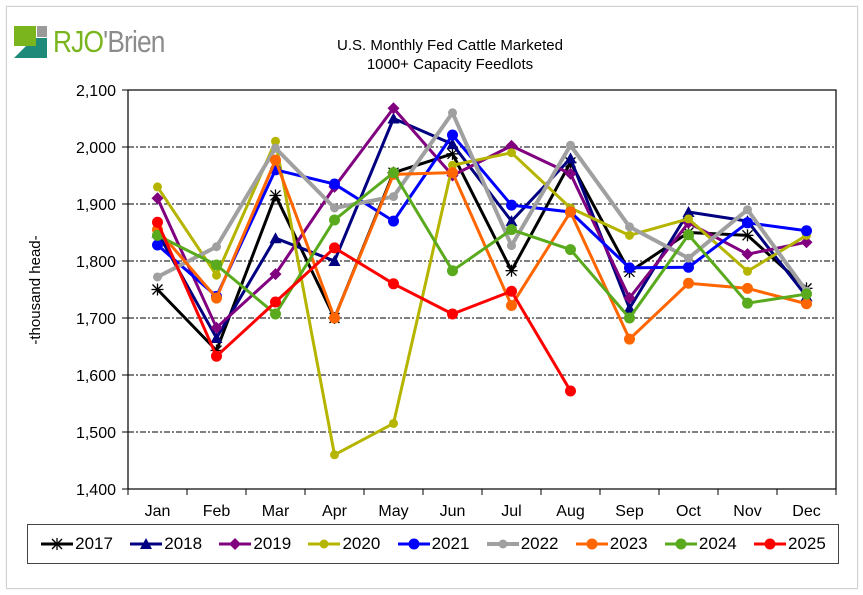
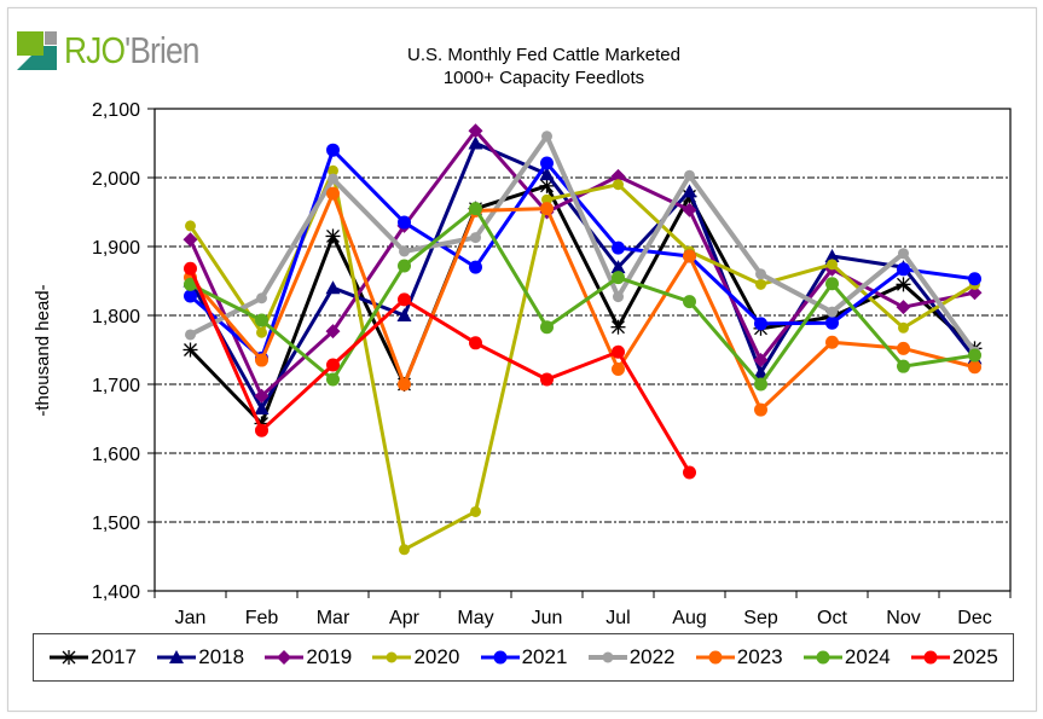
2021/Mar: 1960 -> 2040
2017/Oct: 1850 -> 1800
